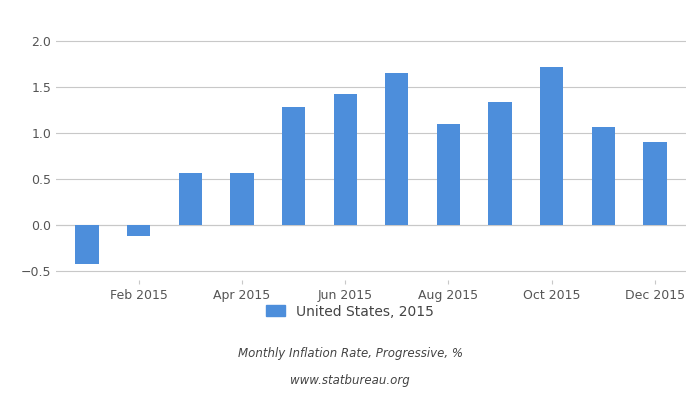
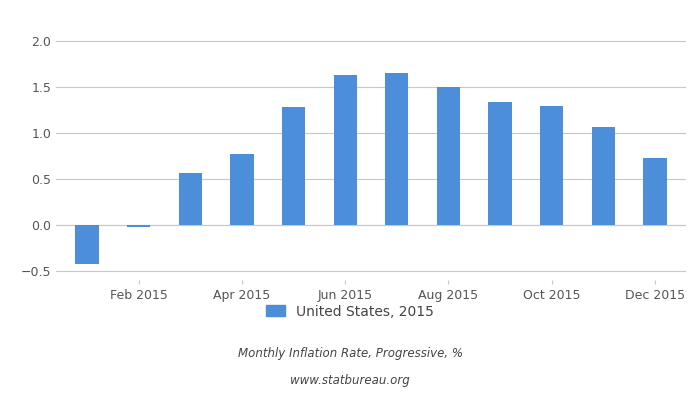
Feb 2015: -0.12 -> -0.02
Apr 2015: 0.56 -> 0.77
Jun 2015: 1.42 -> 1.63
Aug 2015: 1.10 -> 1.50
Oct 2015: 1.72 -> 1.29
Dec 2015: 0.90 -> 0.73
